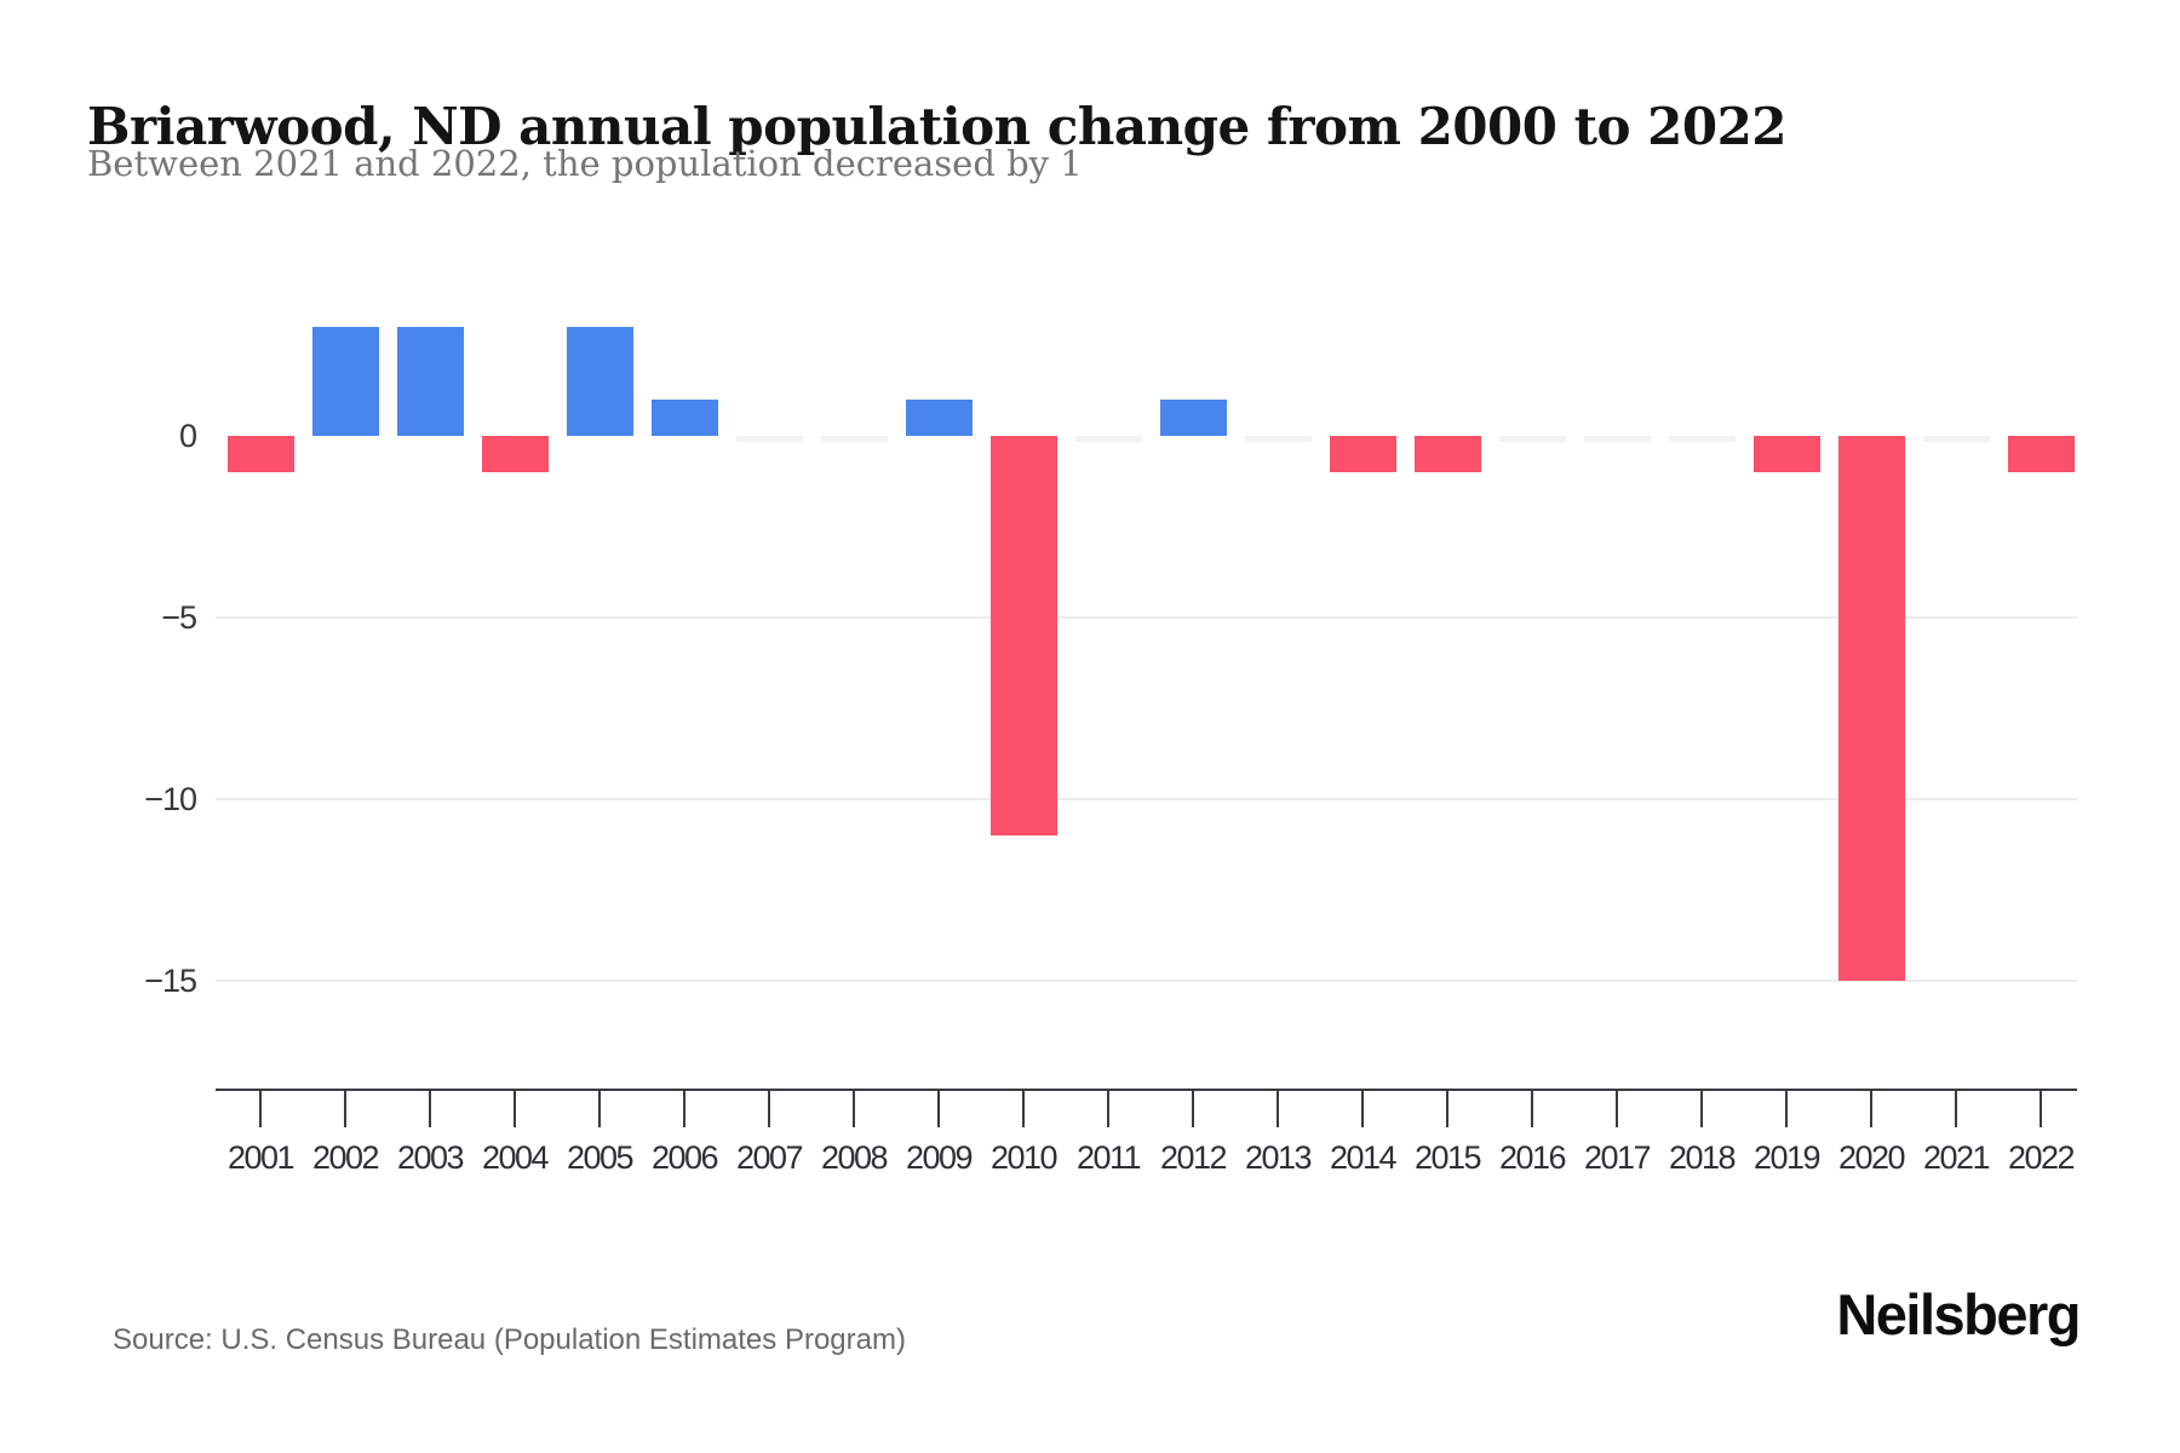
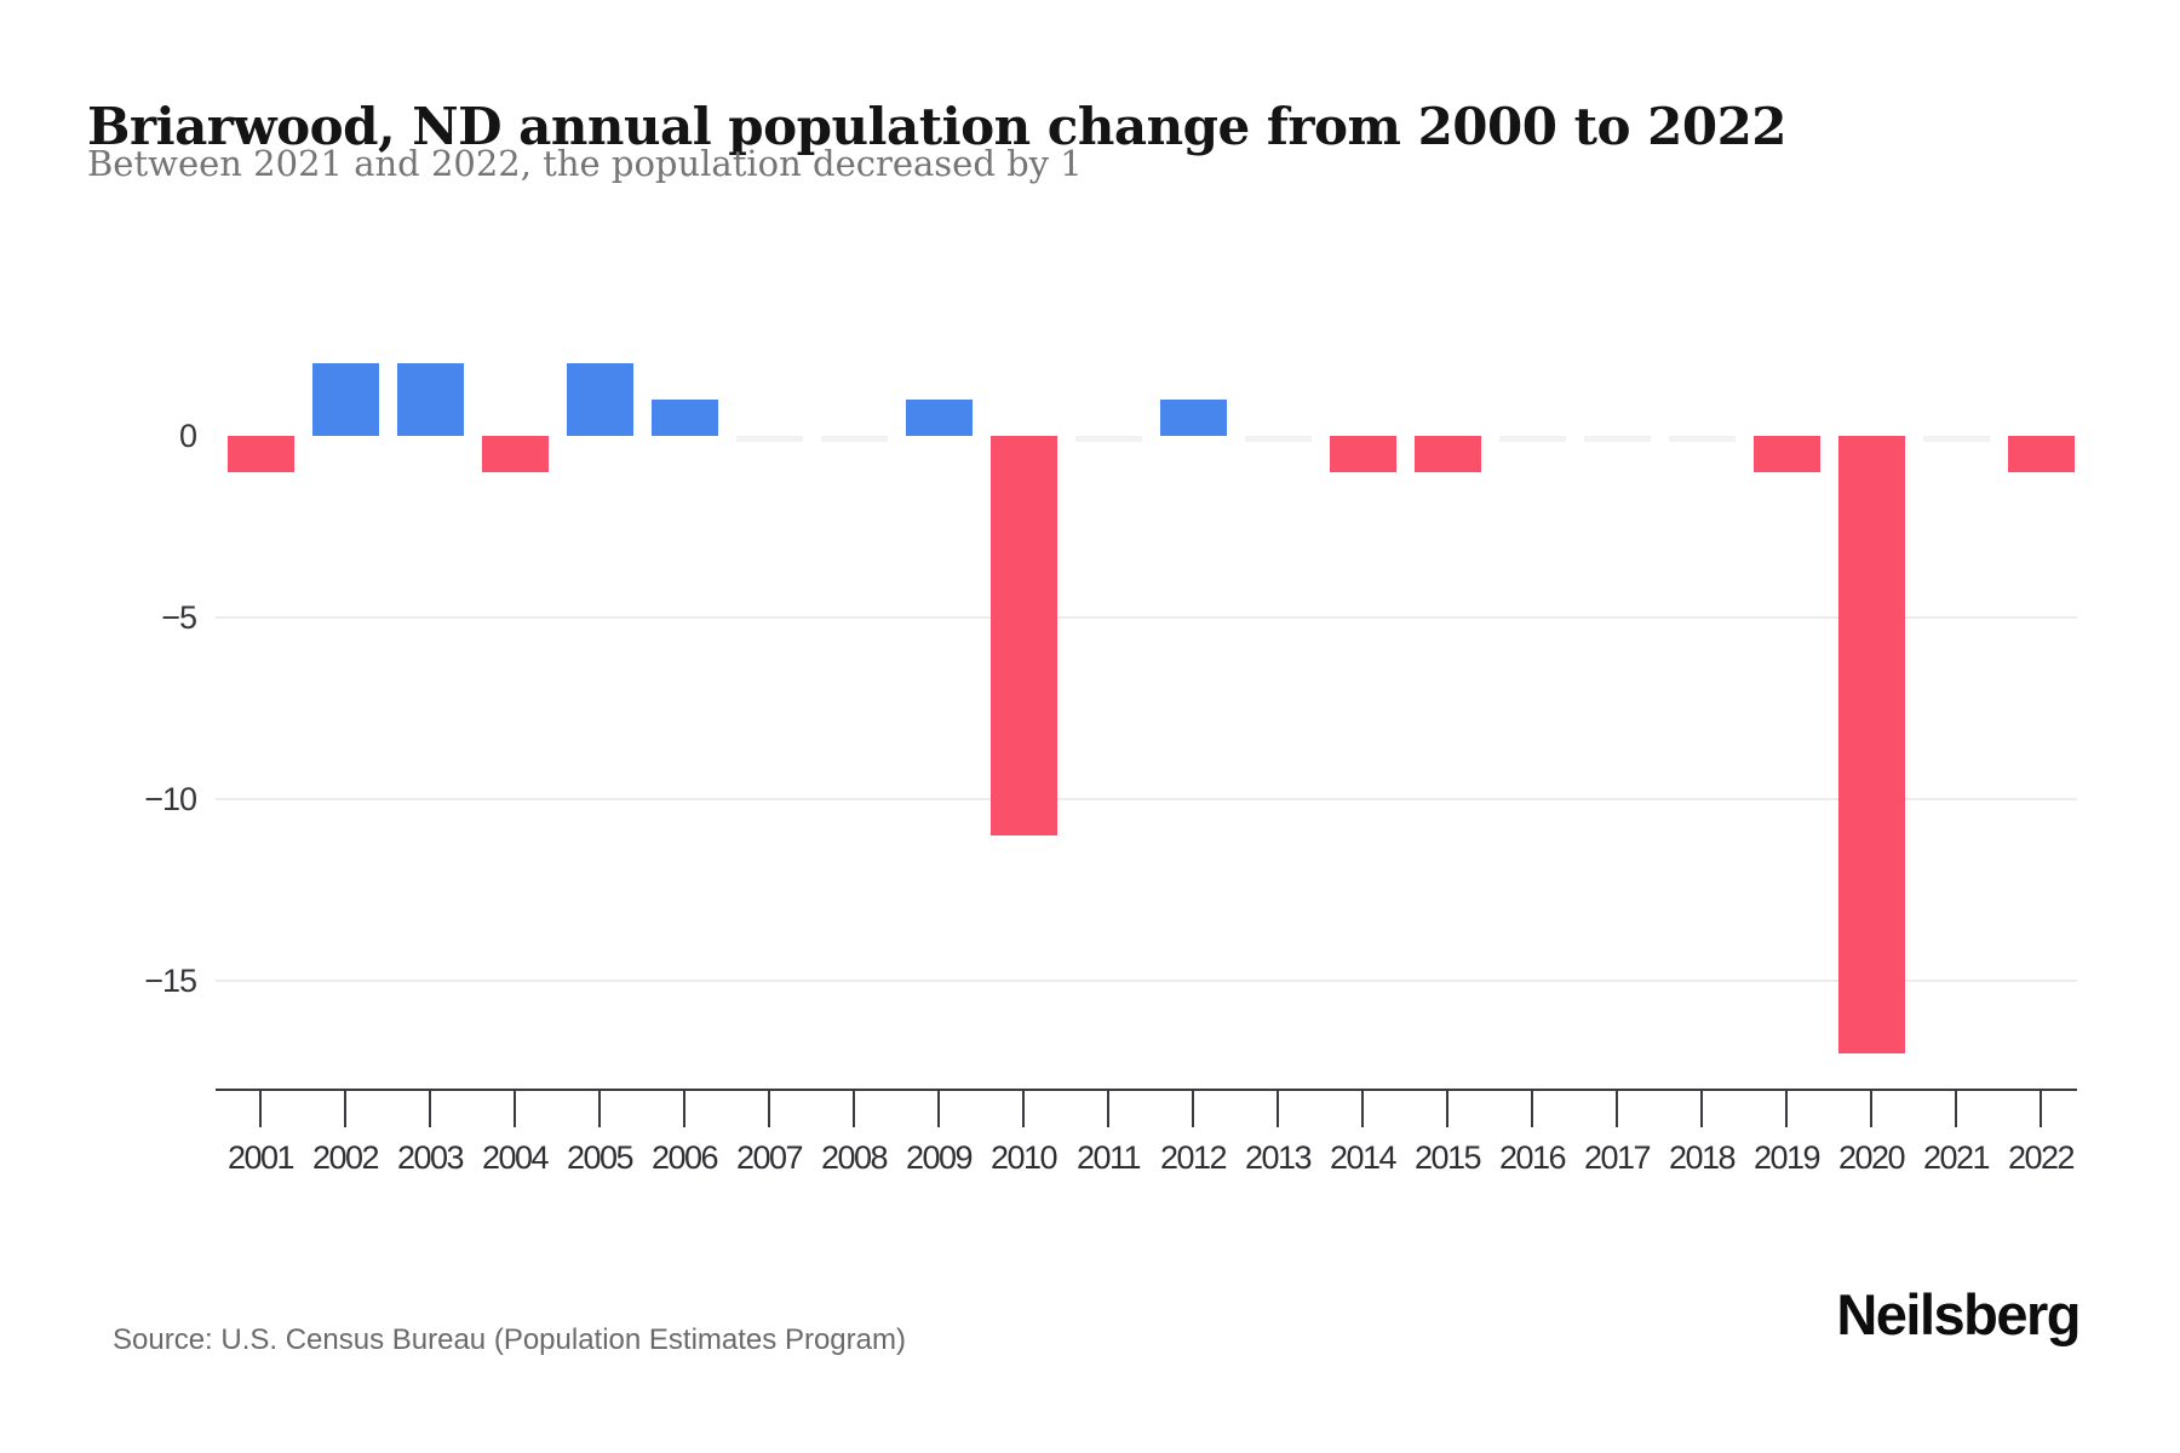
2002: 3 -> 2
2003: 3 -> 2
2005: 3 -> 2
2020: -15 -> -17
